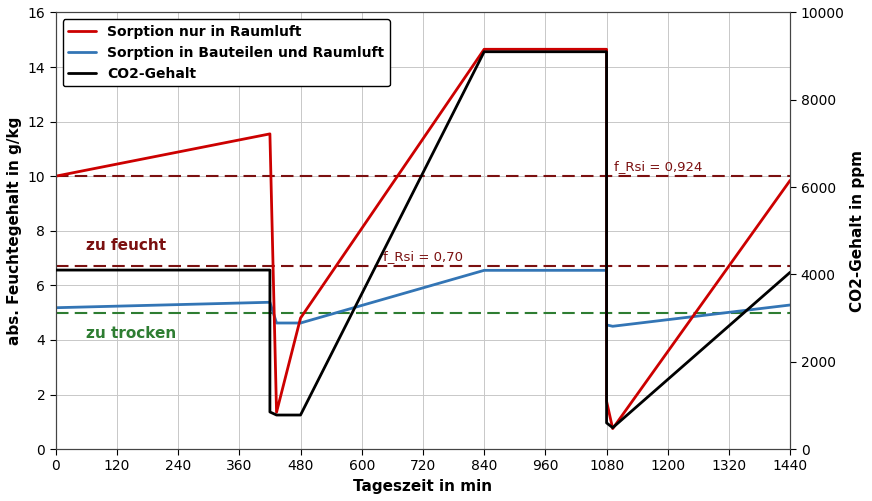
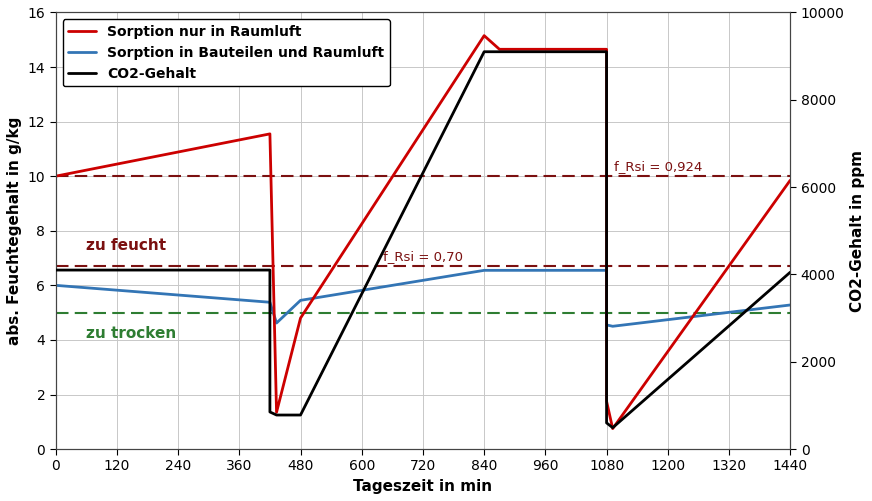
Sorption in Bauteilen und Raumluft/0: 5.18 -> 6.00
Sorption in Bauteilen und Raumluft/480: 4.62 -> 5.45
Sorption nur in Raumluft/840: 14.65 -> 15.15
